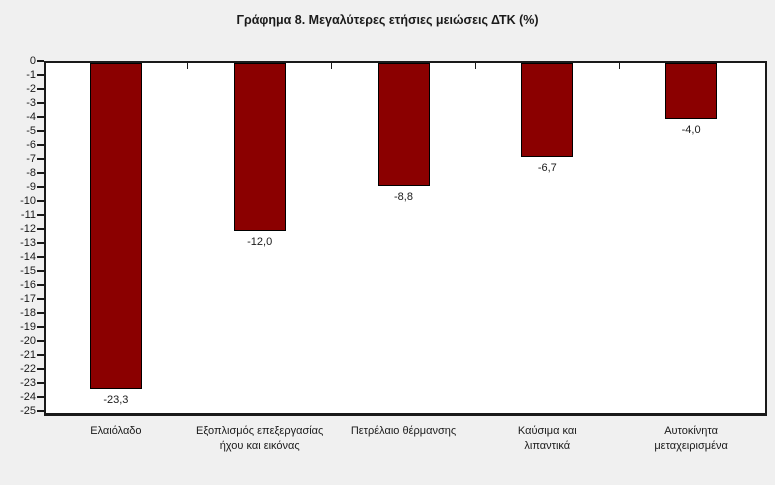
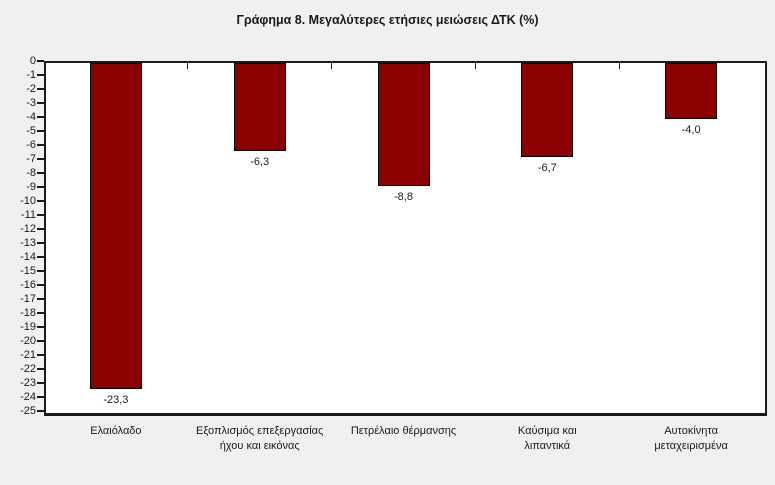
Εξοπλισμός επεξεργασίας ήχου και εικόνας: -12,0 -> -6,3
